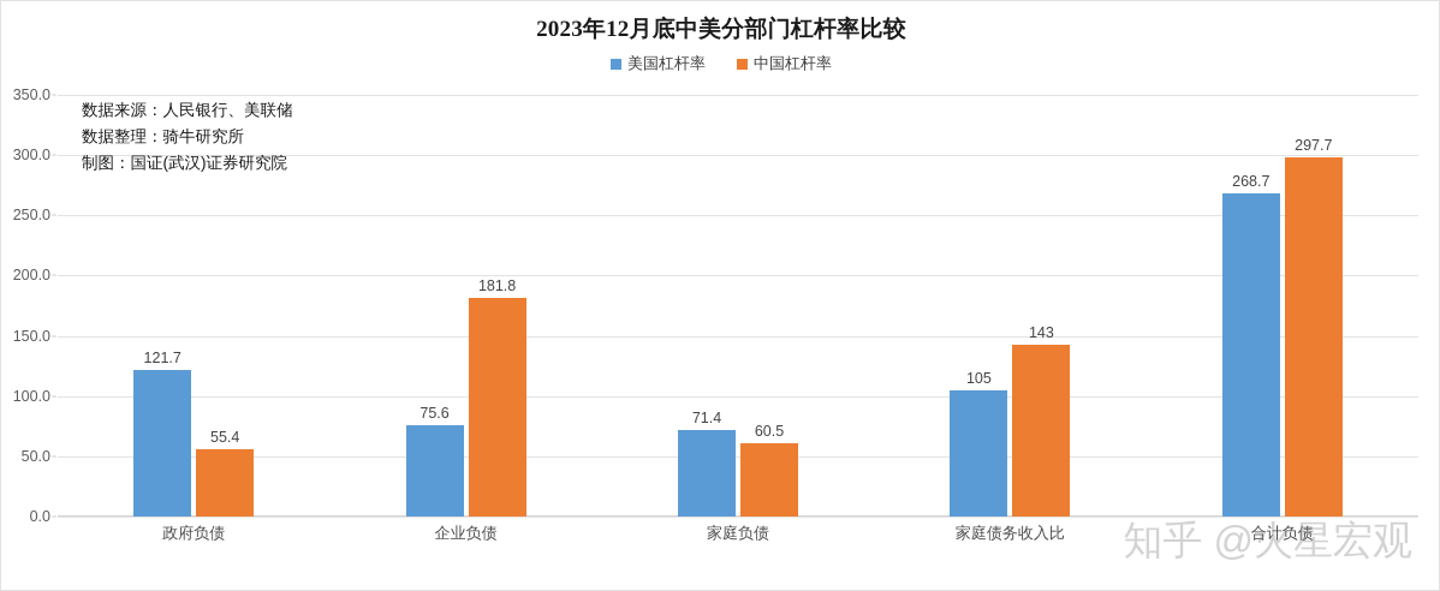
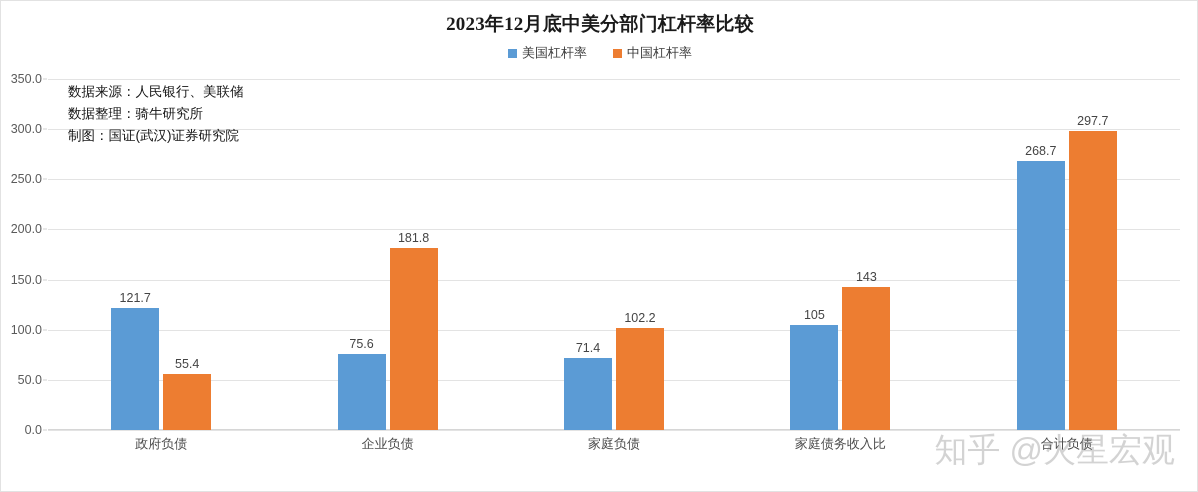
中国杠杆率/家庭负债: 60.5 -> 102.2
